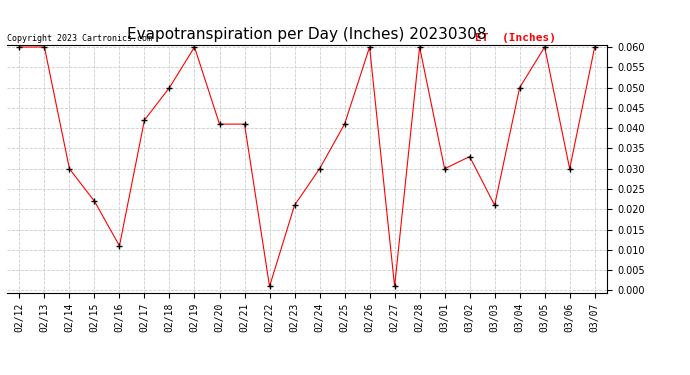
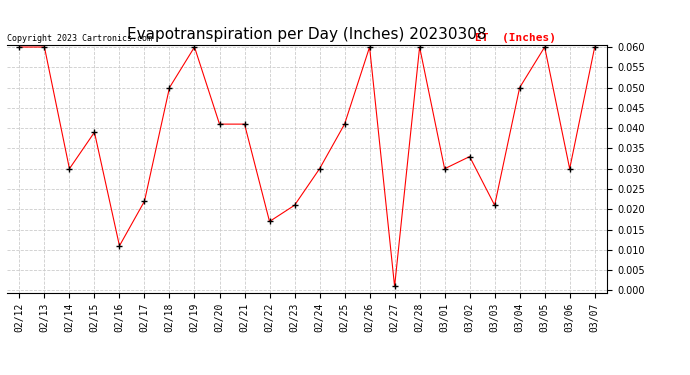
02/15: 0.022 -> 0.039
02/17: 0.042 -> 0.022
02/22: 0.001 -> 0.017
